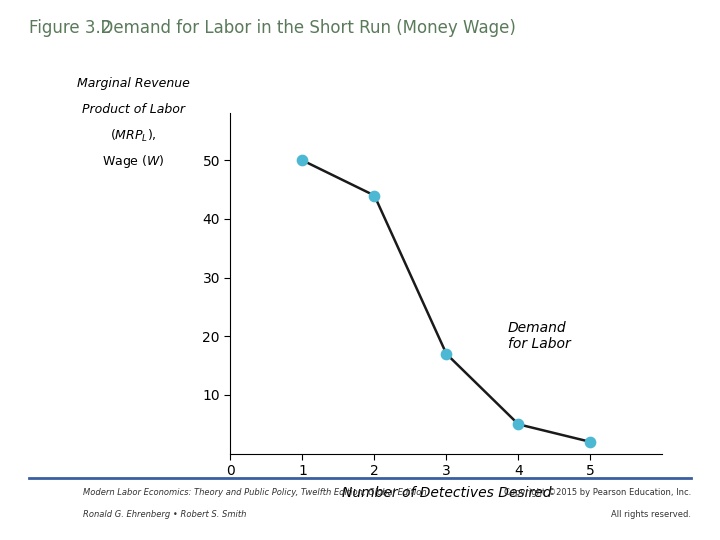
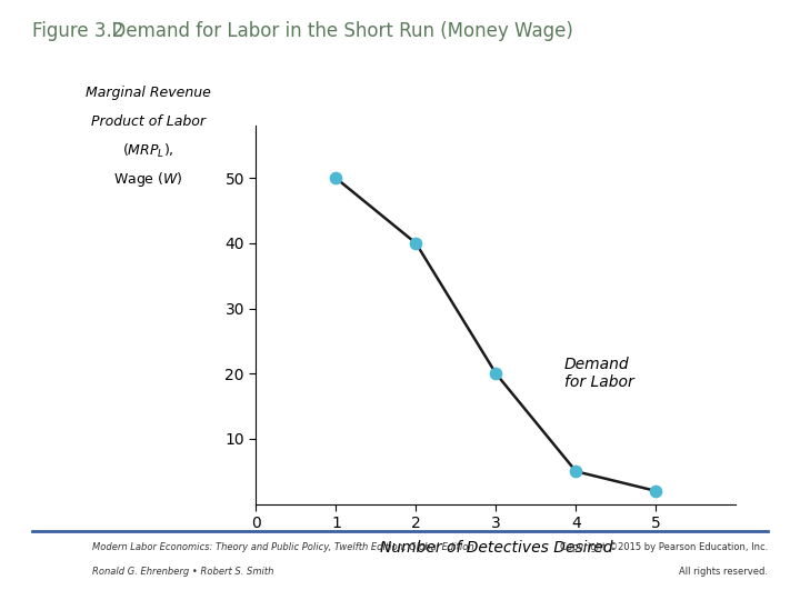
2: 44 -> 40
3: 17 -> 20
